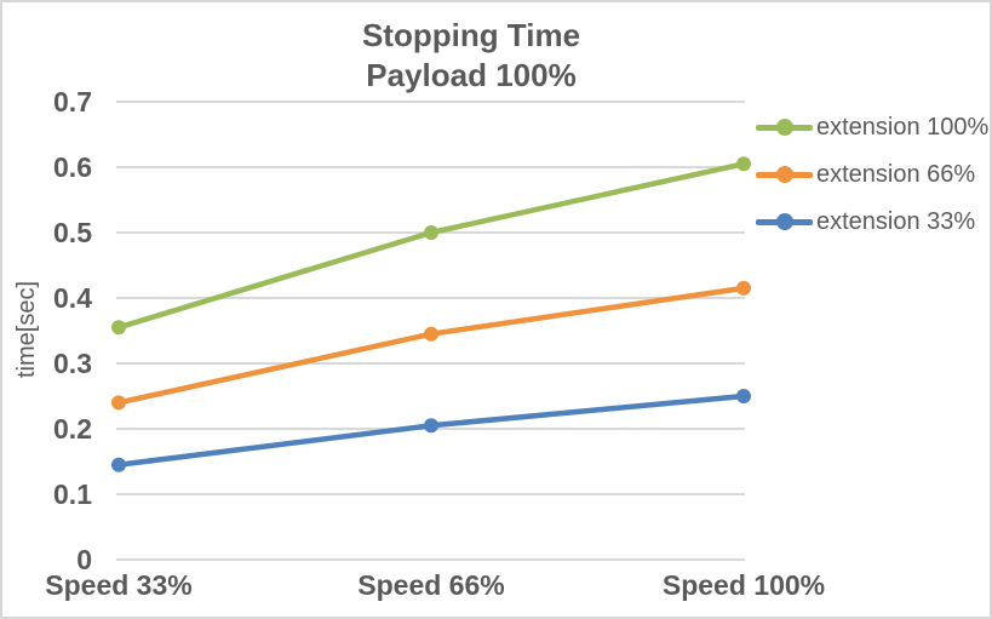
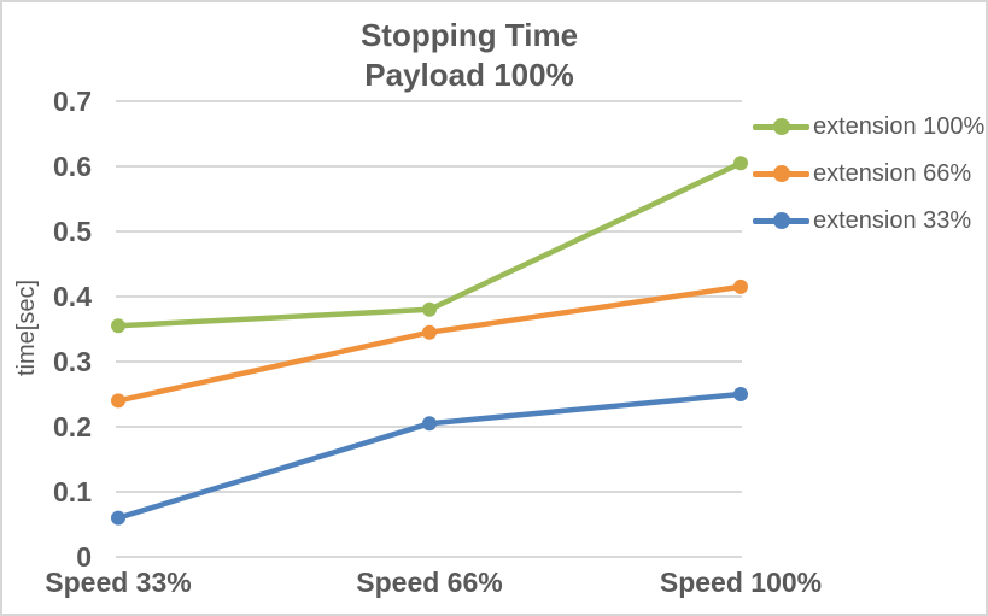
extension 33%/Speed 33%: 0.14 -> 0.06
extension 100%/Speed 66%: 0.50 -> 0.38
